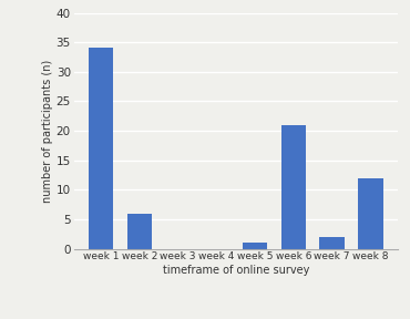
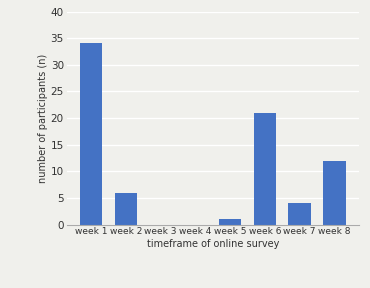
week 7: 2 -> 4
